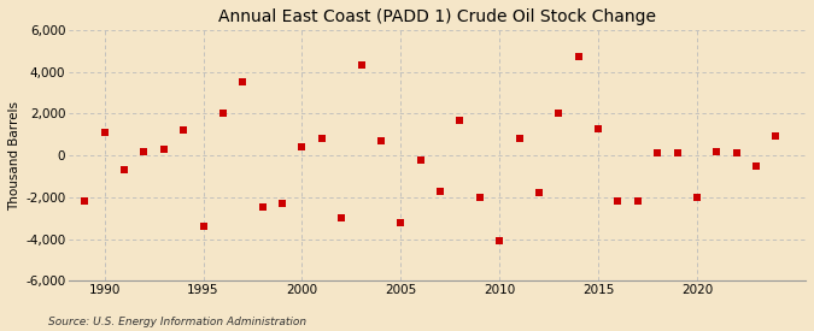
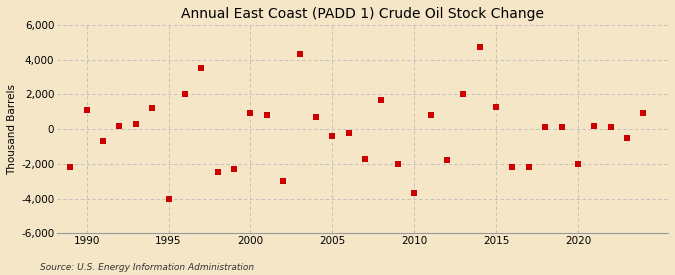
1995: -3,400 -> -4,000
2000: 400 -> 900
2005: -3,200 -> -400
2010: -4,100 -> -3,700
